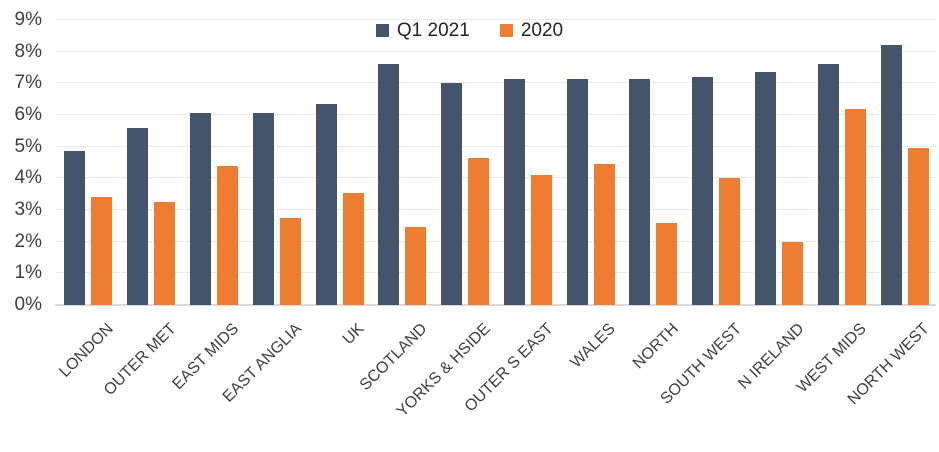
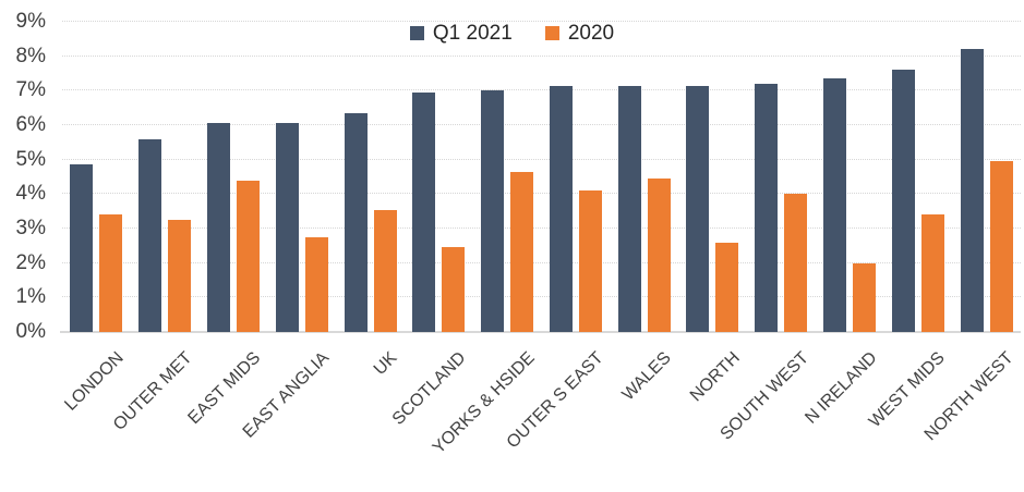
Q1 2021/SCOTLAND: 7.6% -> 7.0%
2020/WEST MIDS: 6.2% -> 3.4%
